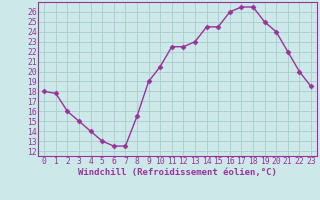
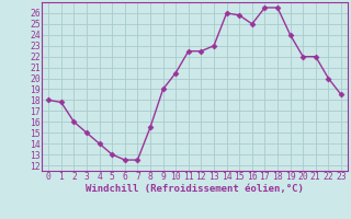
14: 24.5 -> 26.0
15: 24.5 -> 25.8
16: 26.0 -> 25.0
19: 25.0 -> 24.0
20: 24.0 -> 22.0
